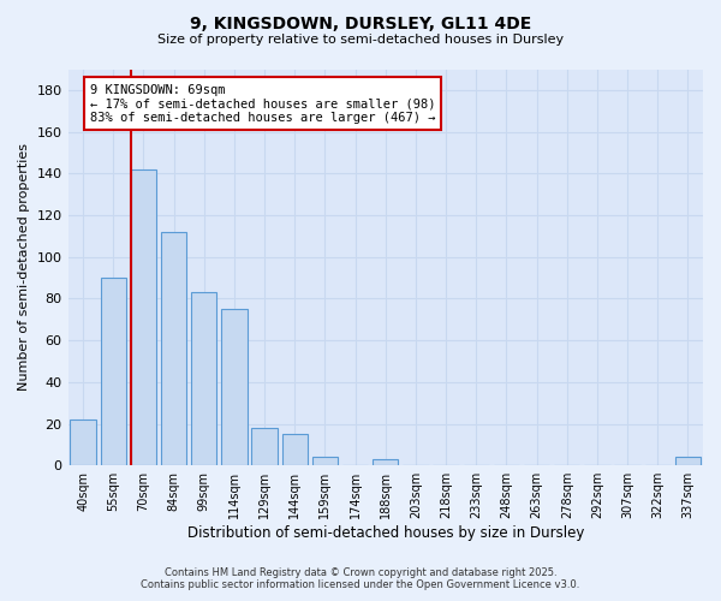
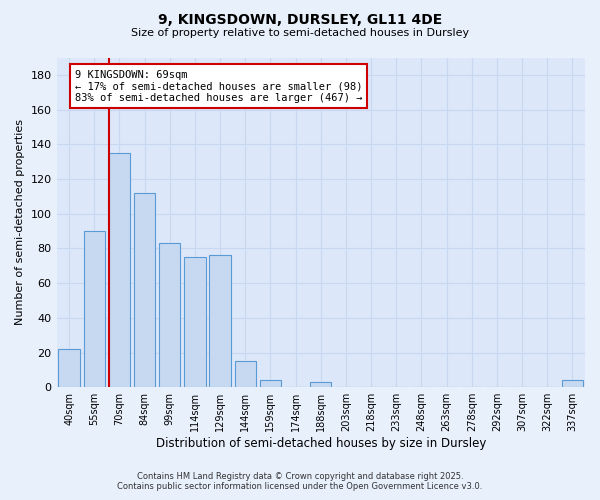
70sqm: 142 -> 135
129sqm: 18 -> 76
